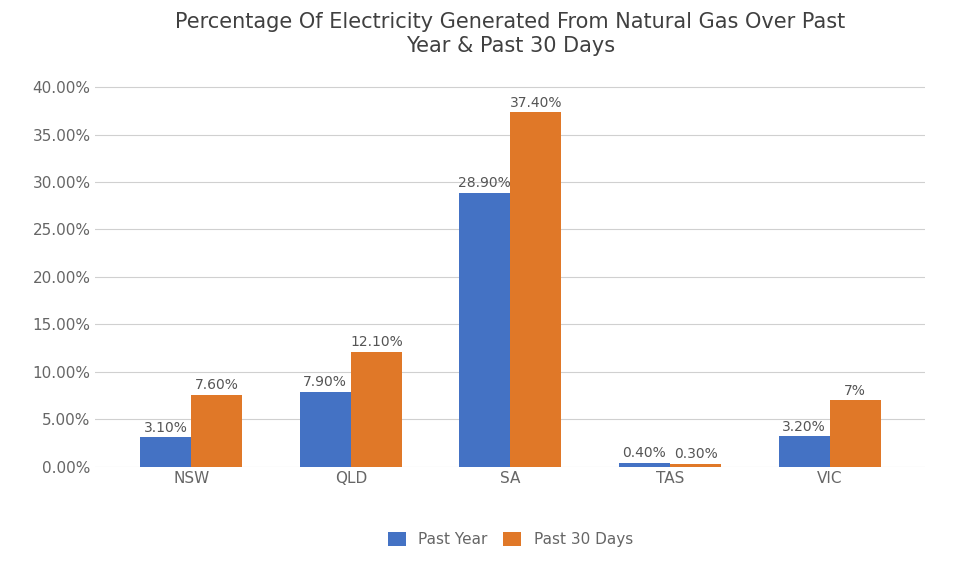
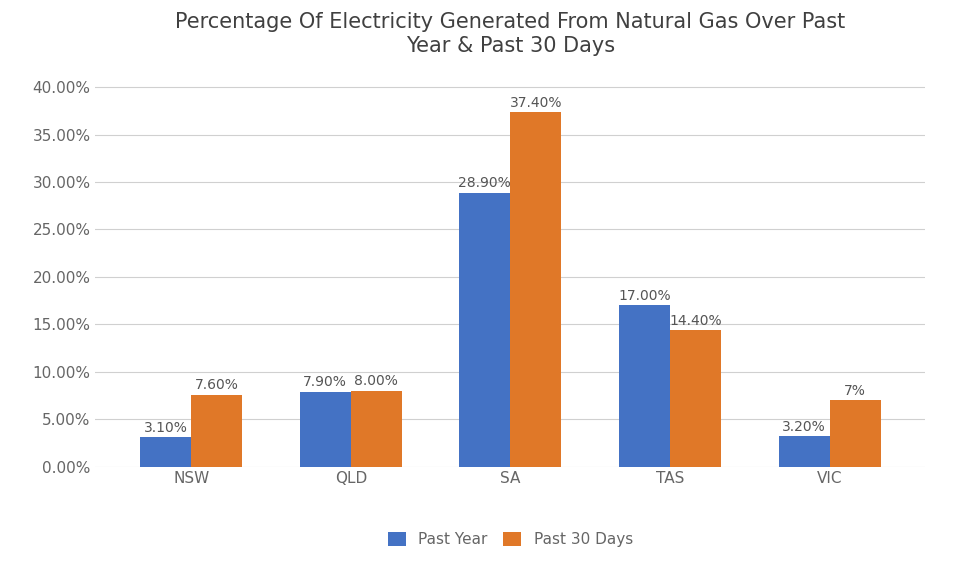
Past 30 Days/QLD: 12.10% -> 8.00%
Past Year/TAS: 0.40% -> 17.00%
Past 30 Days/TAS: 0.30% -> 14.40%
